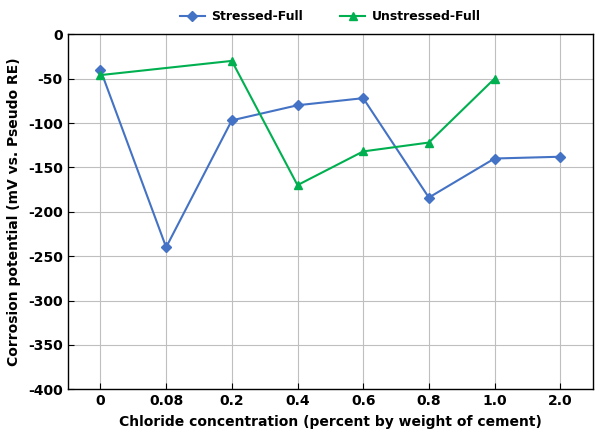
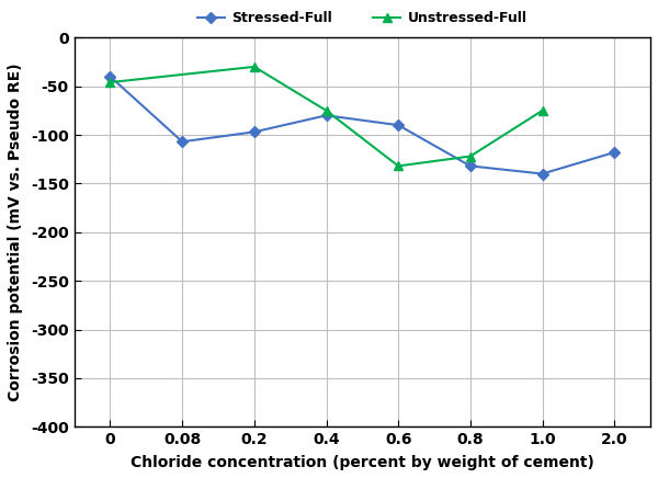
Stressed-Full/0.08: -240 -> -107
Unstressed-Full/0.4: -170 -> -75
Stressed-Full/0.6: -72 -> -90
Stressed-Full/0.8: -184 -> -132
Unstressed-Full/1.0: -50 -> -75
Stressed-Full/2.0: -138 -> -118
